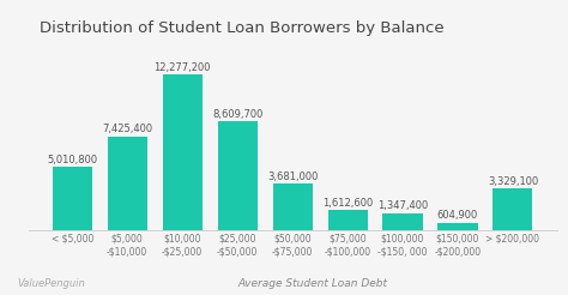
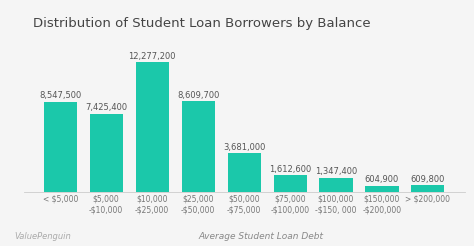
< $5,000: 5,010,800 -> 8,547,500
> $200,000: 3,329,100 -> 609,800
